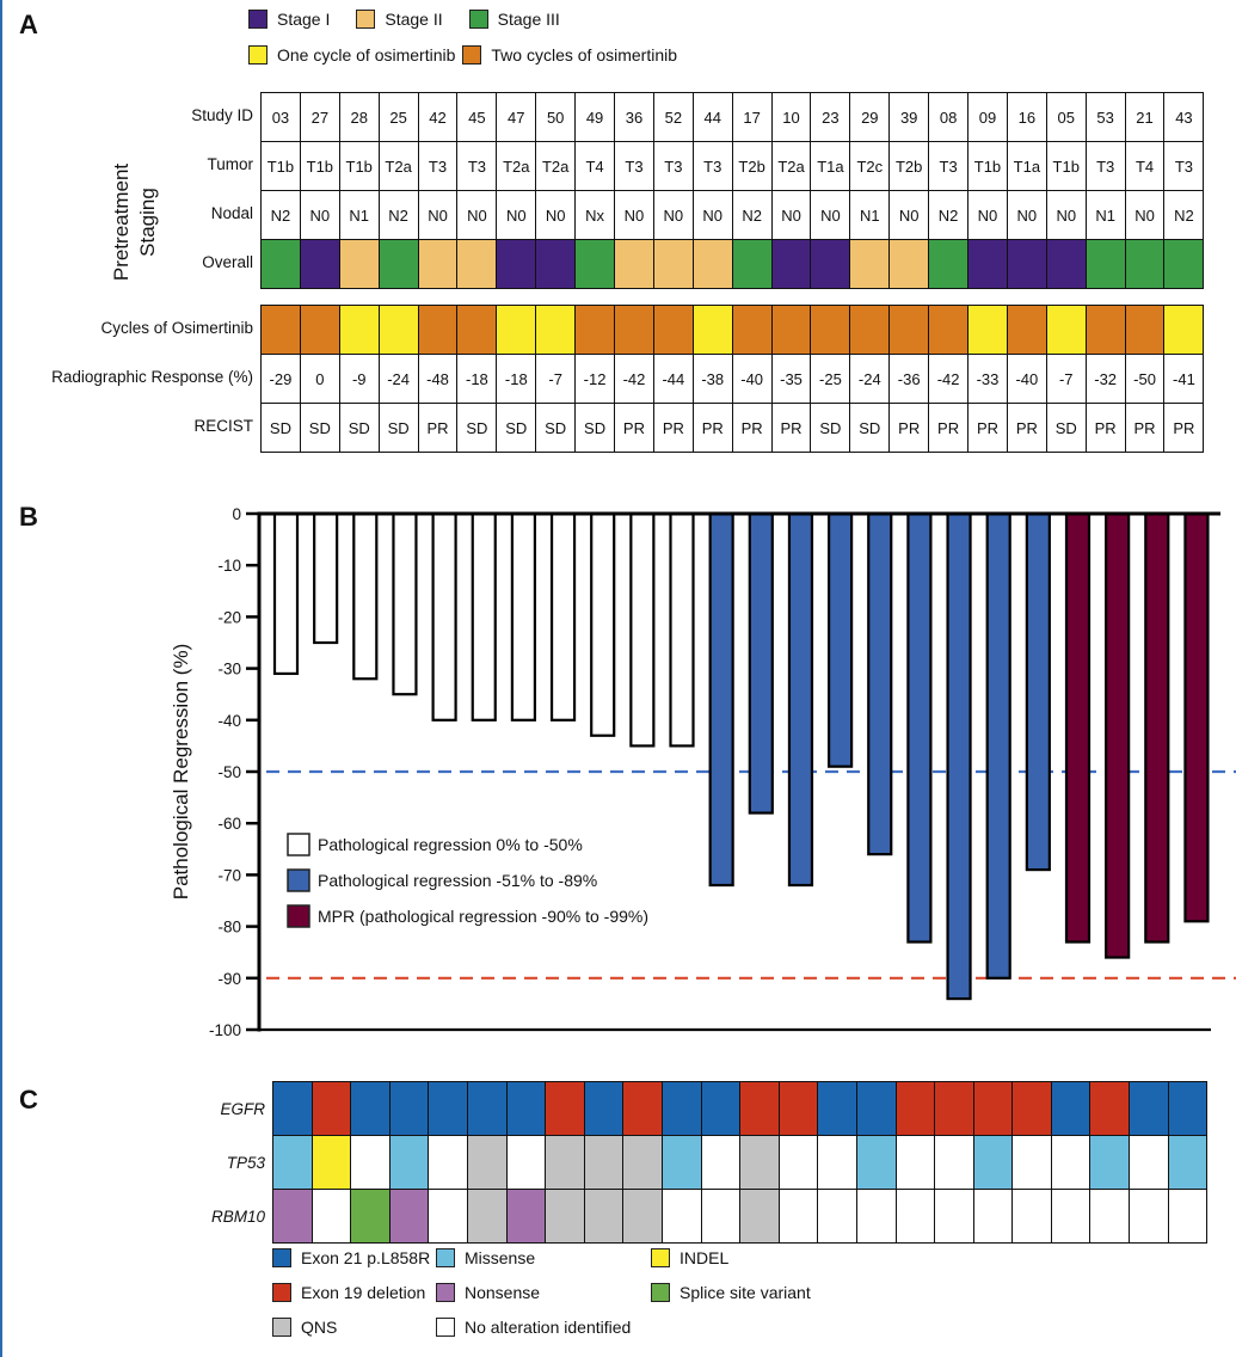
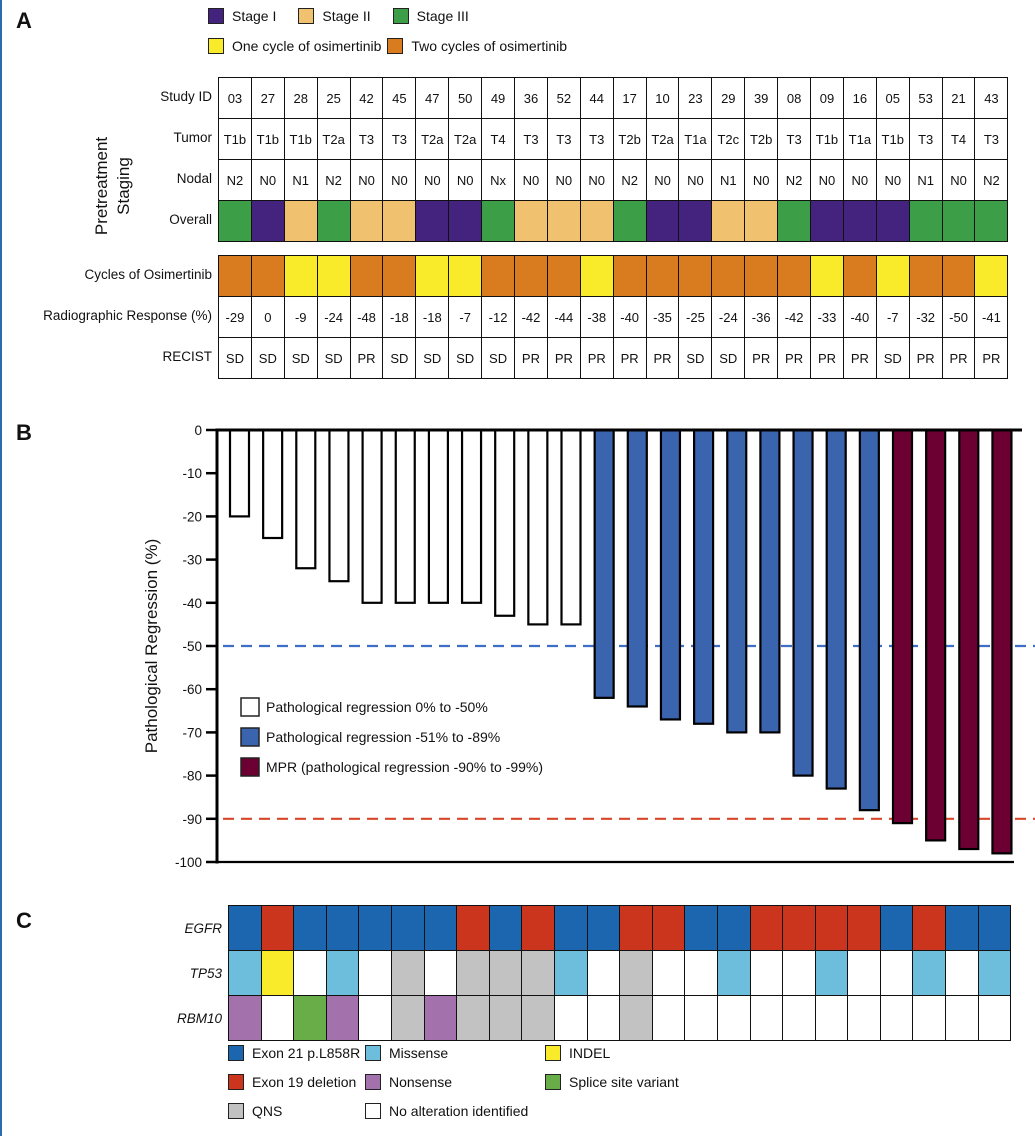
03: -31 -> -20
44: -72 -> -62
17: -58 -> -64
10: -72 -> -67
23: -49 -> -68
29: -66 -> -70
39: -83 -> -70
08: -94 -> -80
09: -90 -> -83
16: -69 -> -88
05: -83 -> -91
53: -86 -> -95
21: -83 -> -97
43: -79 -> -98
